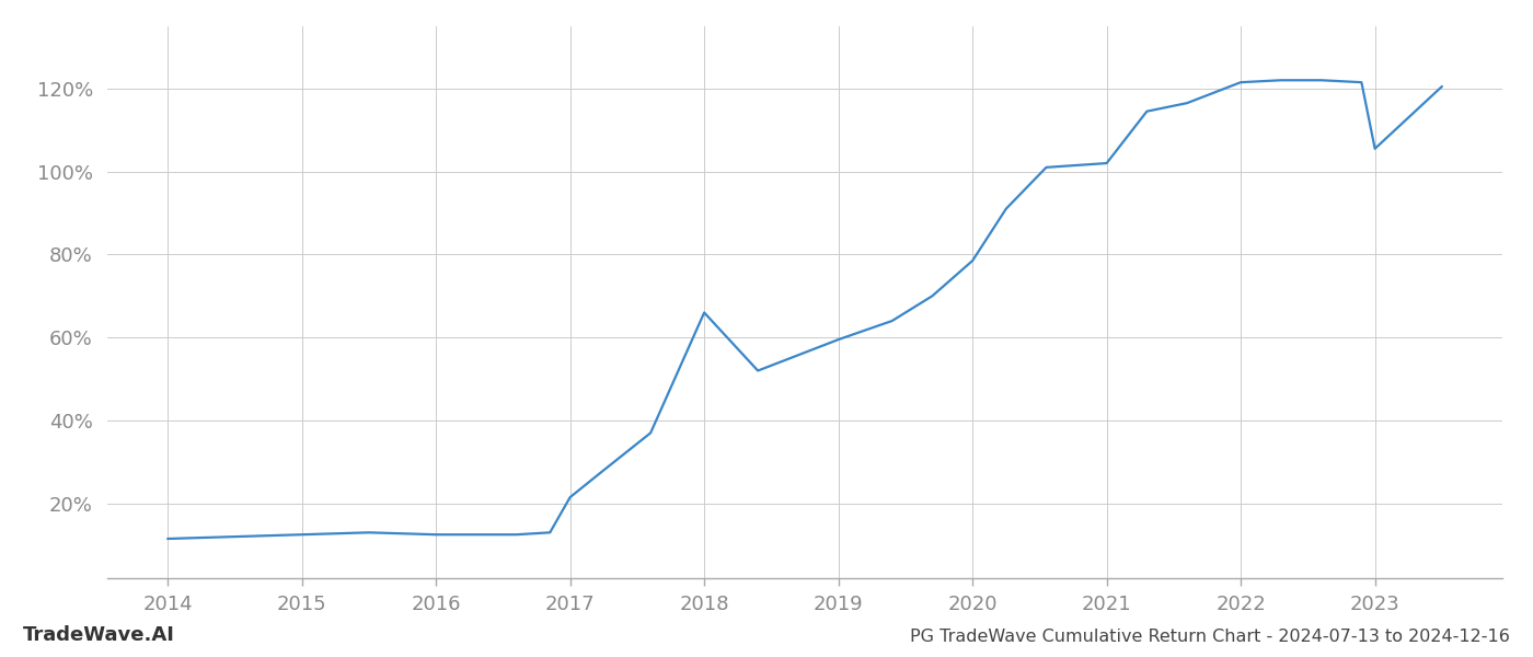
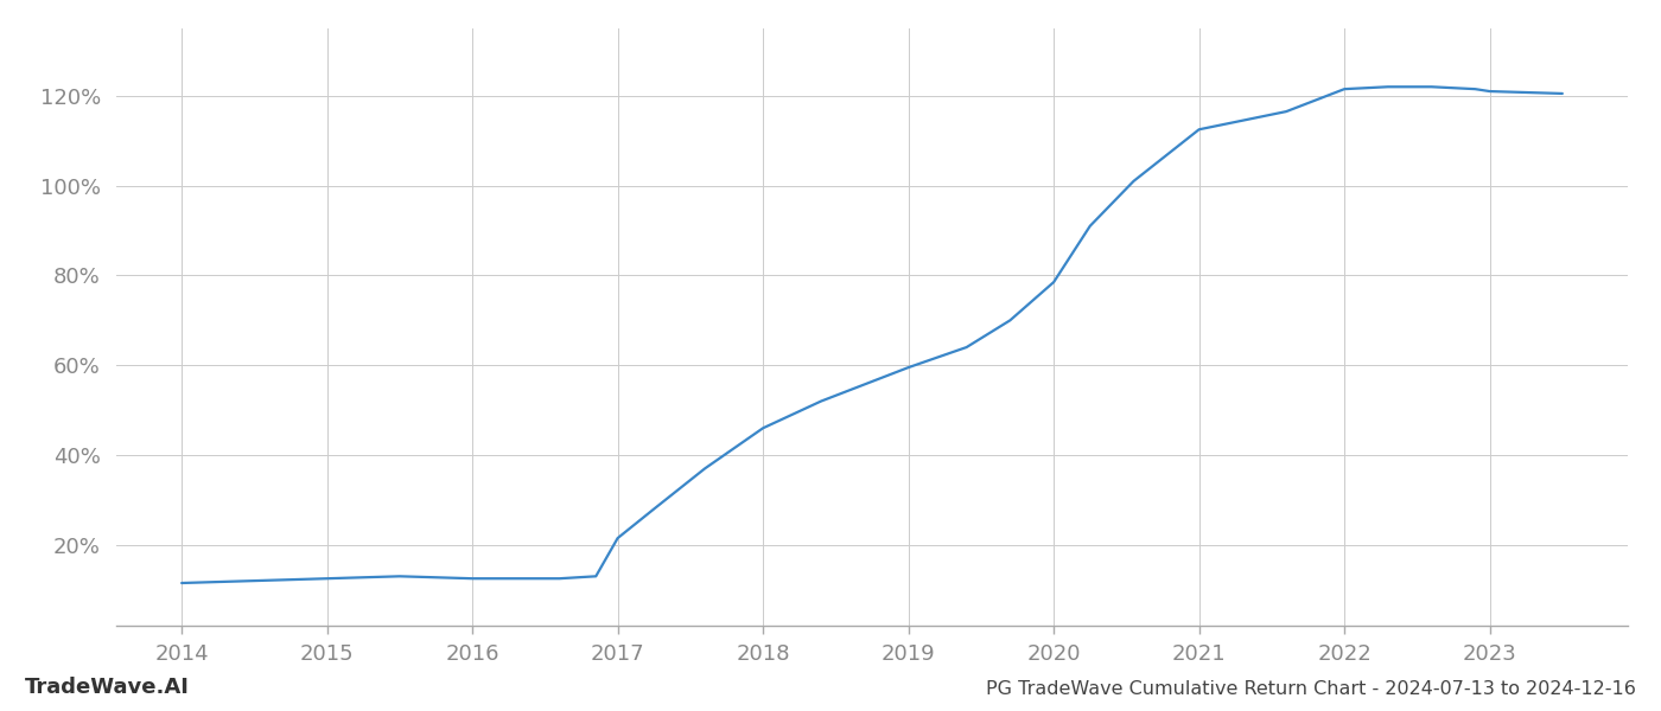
2018: 66.0% -> 46.0%
2021: 102.0% -> 112.5%
2023: 105.5% -> 121.0%
